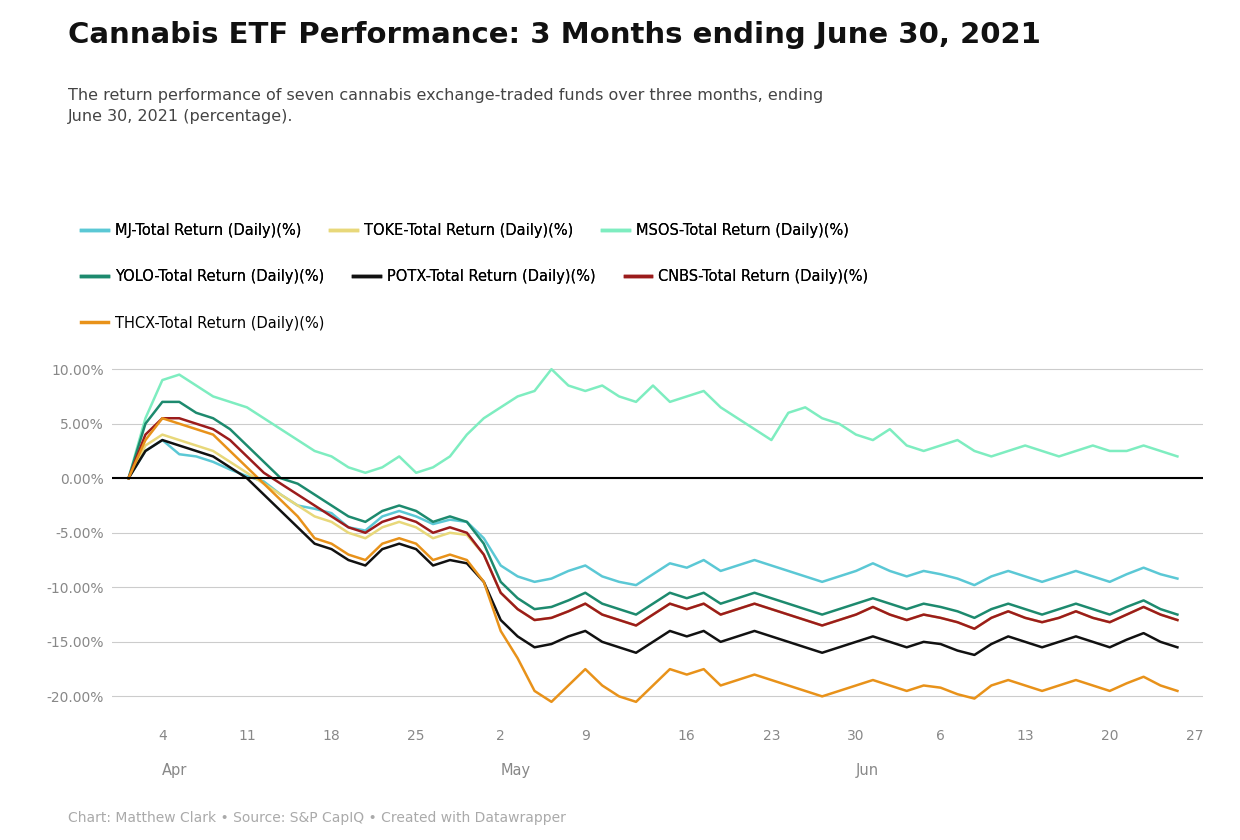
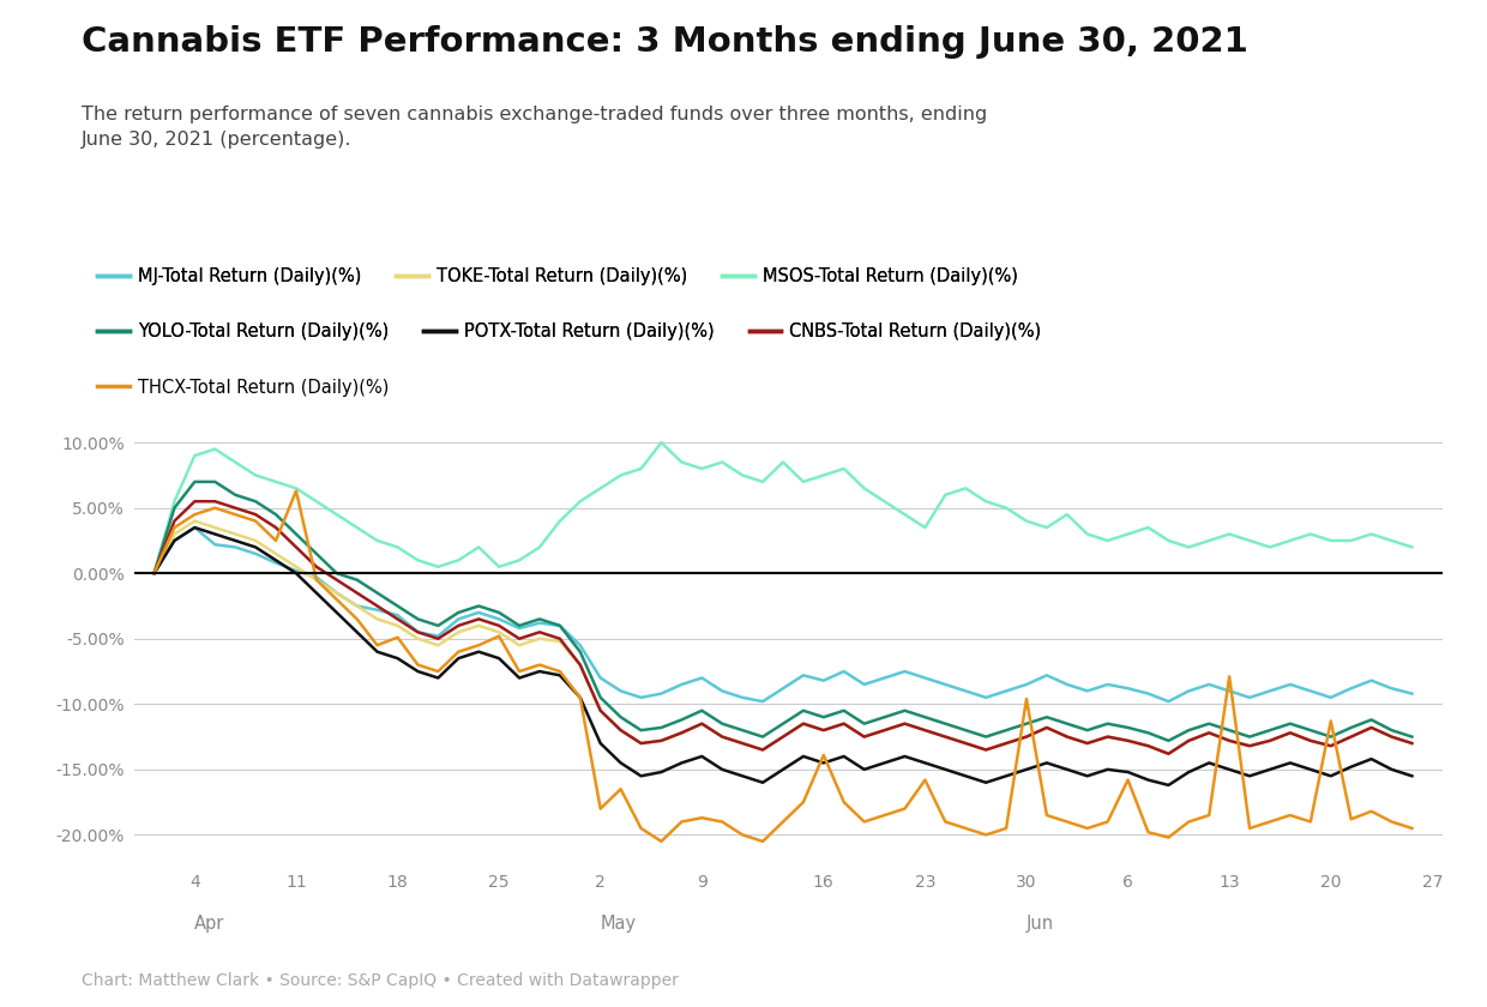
THCX-Total Return (Daily)(%)/4: 5.5% -> 4.5%
THCX-Total Return (Daily)(%)/11: 1.0% -> 6.3%
THCX-Total Return (Daily)(%)/18: -6.0% -> -4.9%
THCX-Total Return (Daily)(%)/25: -6.0% -> -4.8%
THCX-Total Return (Daily)(%)/2: -14.0% -> -18.0%
THCX-Total Return (Daily)(%)/9: -17.5% -> -18.7%
THCX-Total Return (Daily)(%)/16: -18.0% -> -13.9%
THCX-Total Return (Daily)(%)/23: -18.5% -> -15.8%
THCX-Total Return (Daily)(%)/30: -19.0% -> -9.6%
THCX-Total Return (Daily)(%)/6: -19.2% -> -15.8%
THCX-Total Return (Daily)(%)/13: -19.0% -> -7.9%
THCX-Total Return (Daily)(%)/20: -19.5% -> -11.3%
